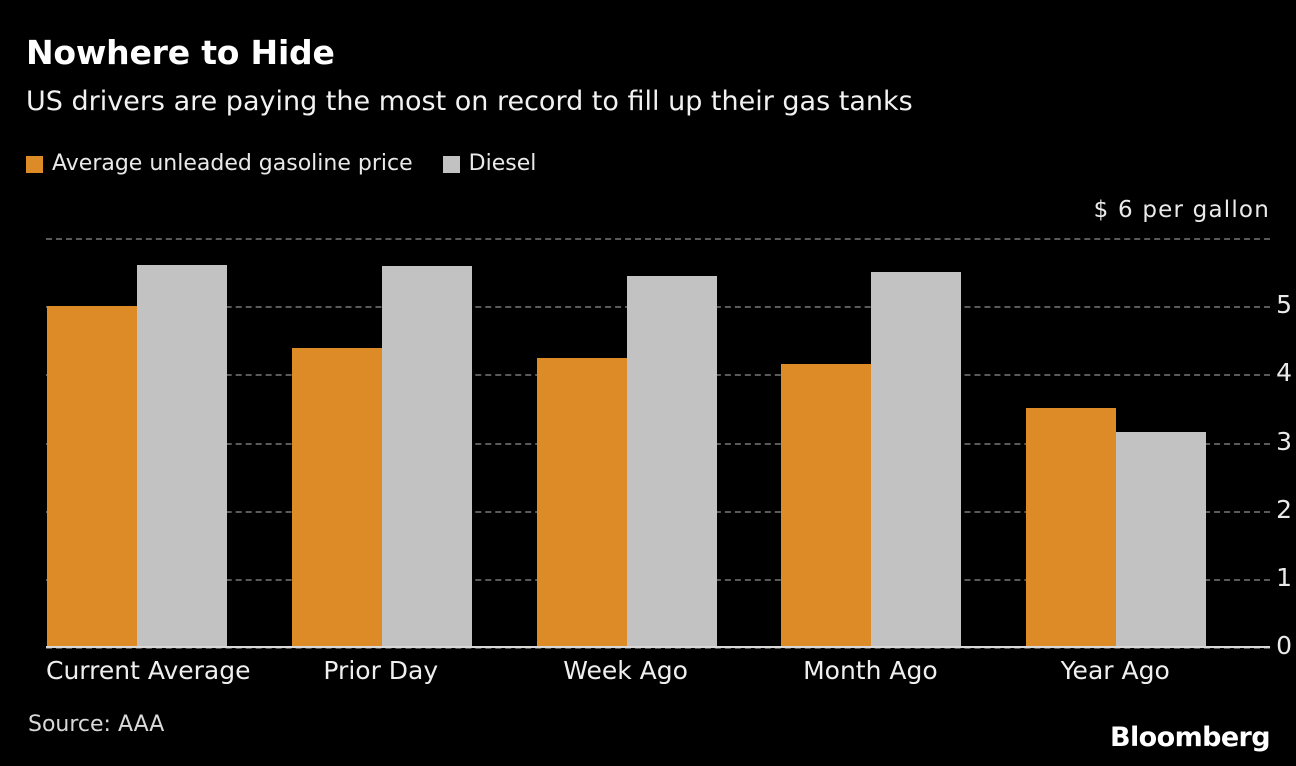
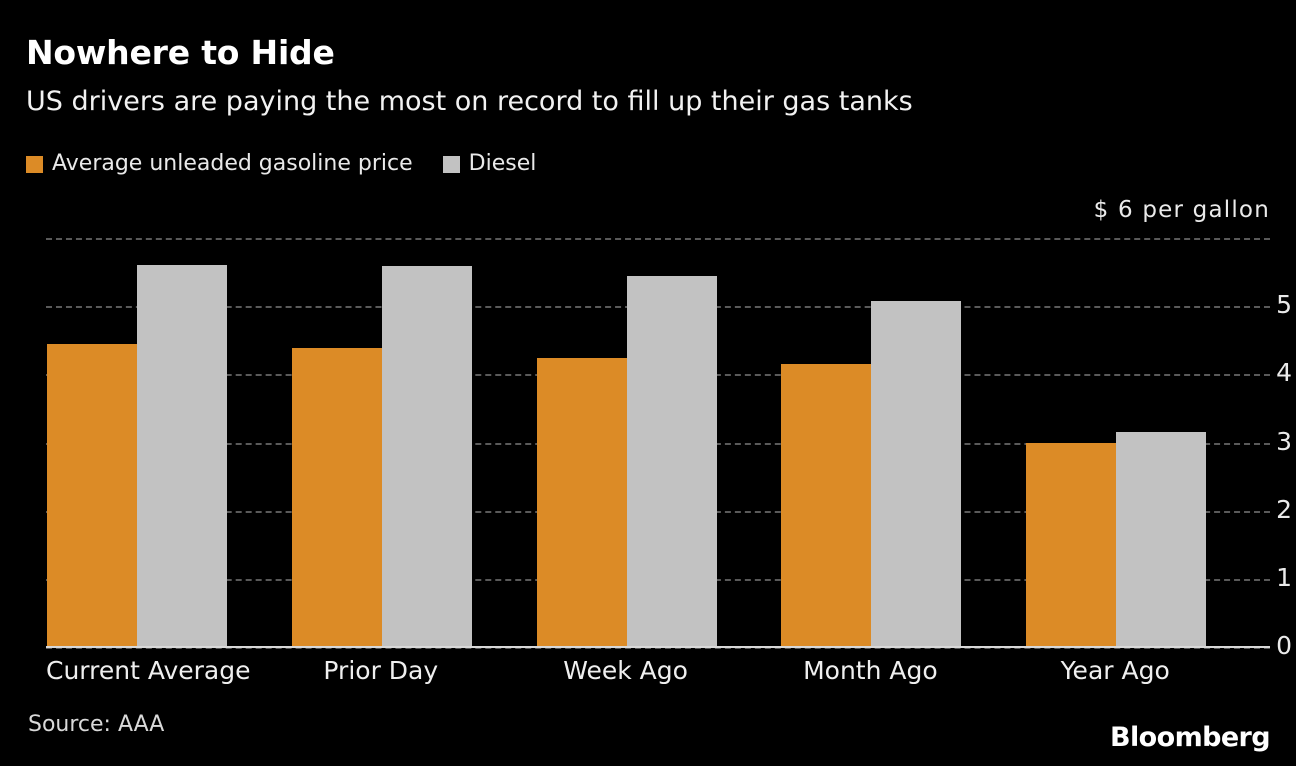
Average unleaded gasoline price/Current Average: 5.0 -> 4.4
Diesel/Month Ago: 5.5 -> 5.1
Average unleaded gasoline price/Year Ago: 3.5 -> 3.0
